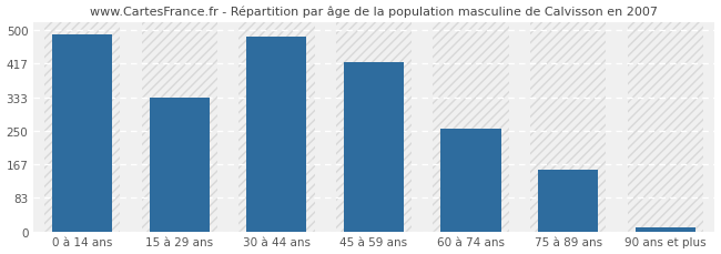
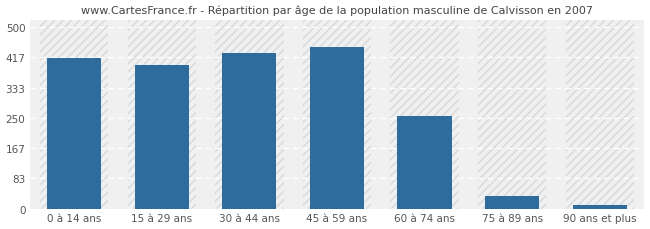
0 à 14 ans: 490 -> 415
15 à 29 ans: 333 -> 395
30 à 44 ans: 483 -> 430
45 à 59 ans: 422 -> 445
75 à 89 ans: 152 -> 35
